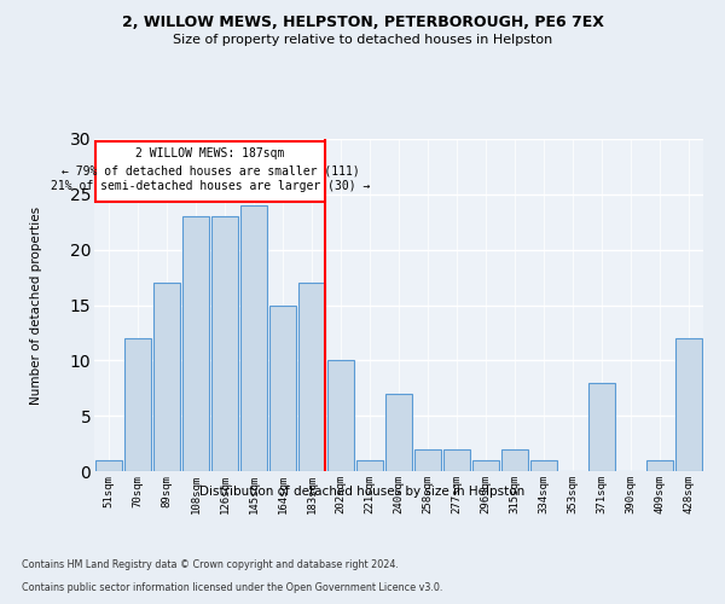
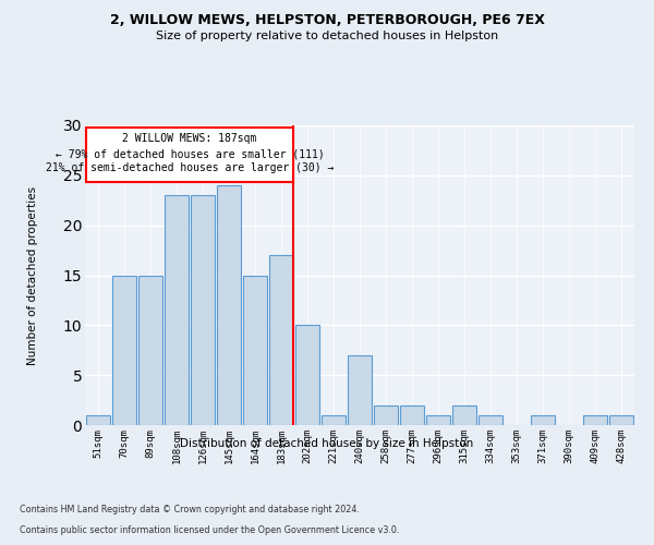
70sqm: 12 -> 15
89sqm: 17 -> 15
371sqm: 8 -> 1
428sqm: 12 -> 1
